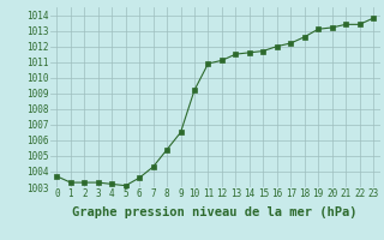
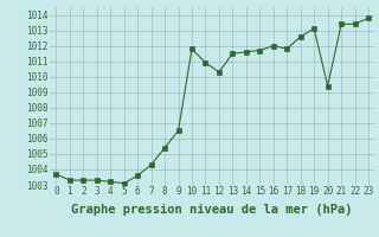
10: 1009.2 -> 1011.8
12: 1011.1 -> 1010.3
17: 1012.2 -> 1011.8
20: 1013.2 -> 1009.4
